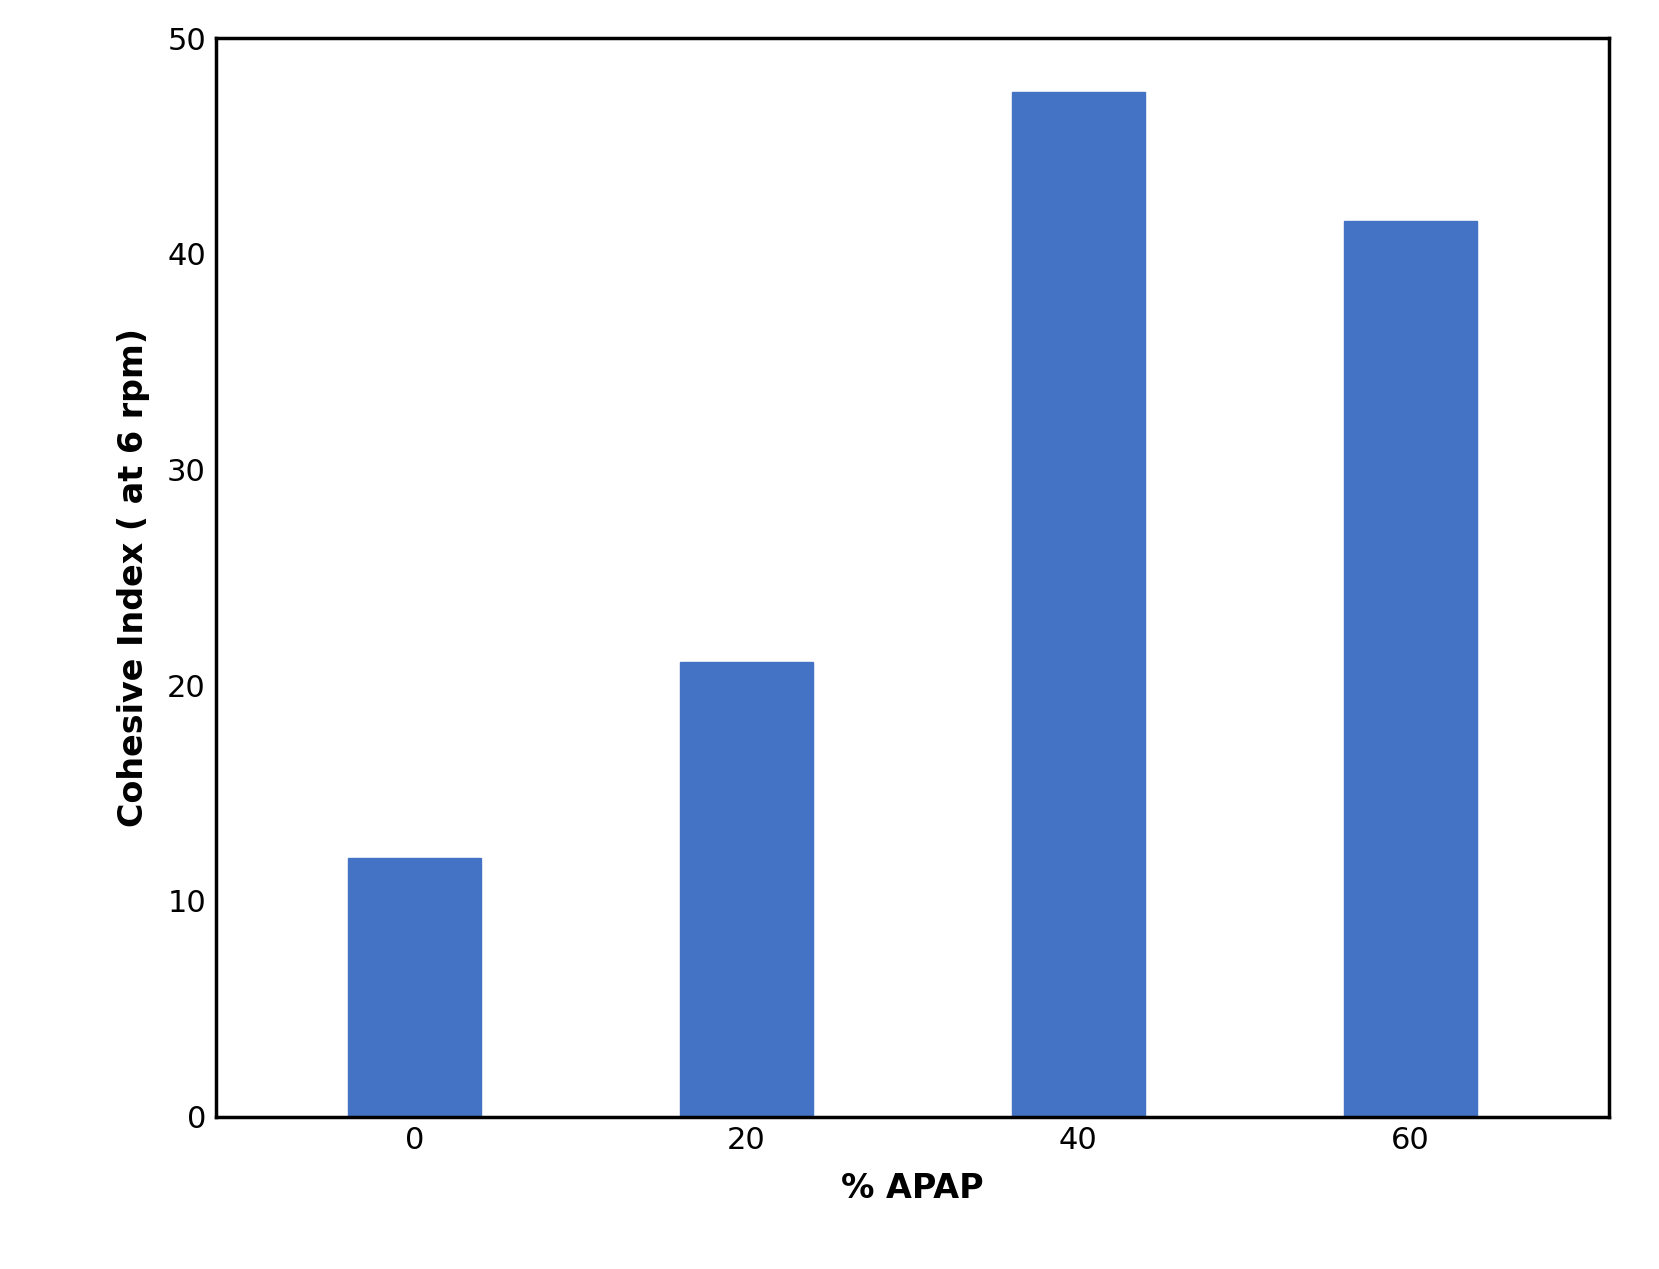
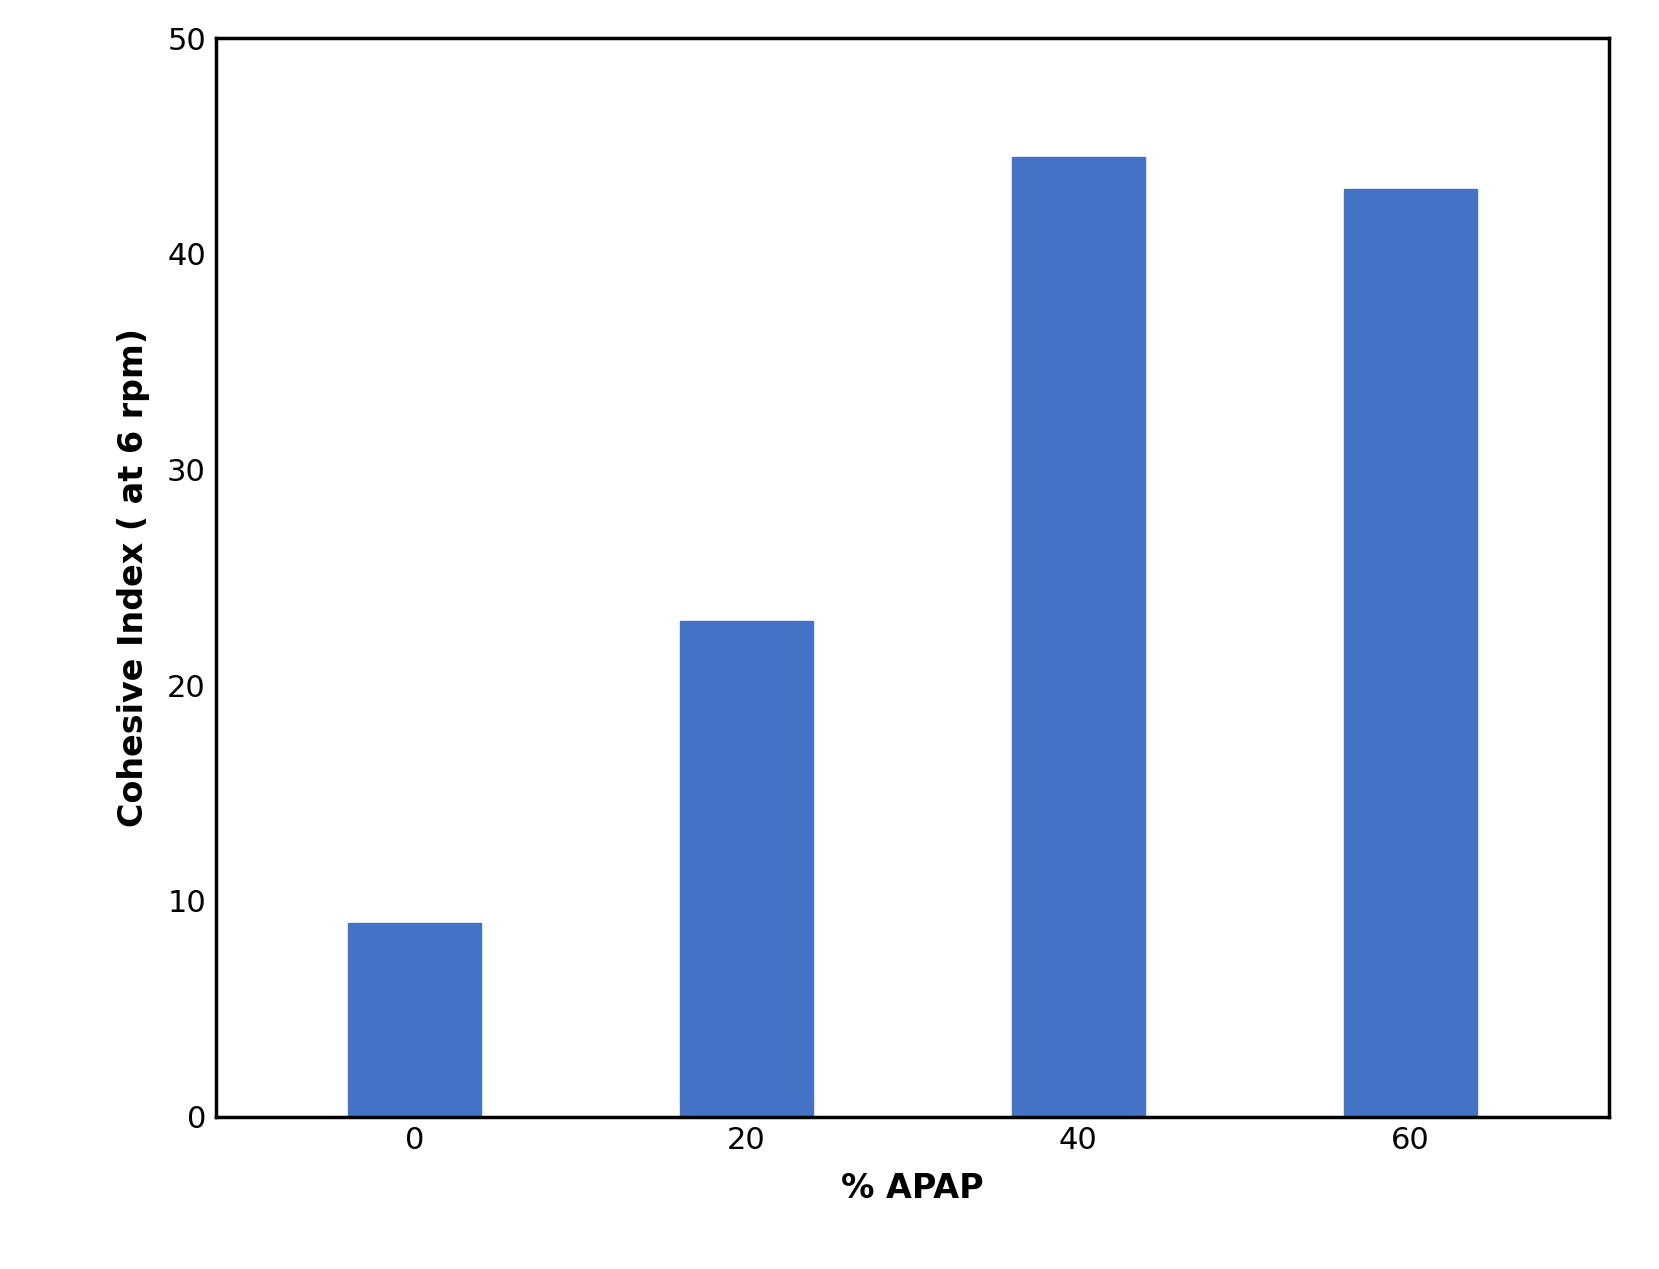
0: 12.0 -> 9.0
20: 21.1 -> 23.0
40: 47.5 -> 44.5
60: 41.5 -> 43.0
